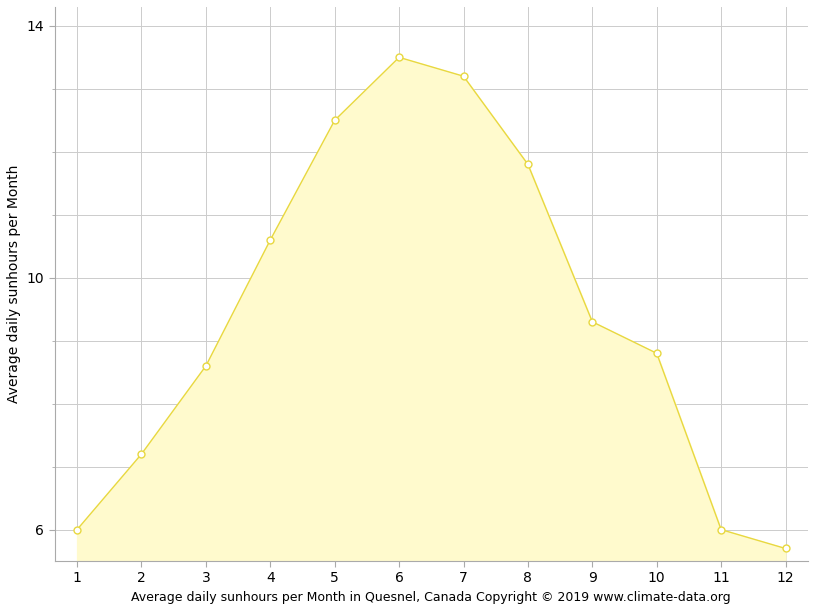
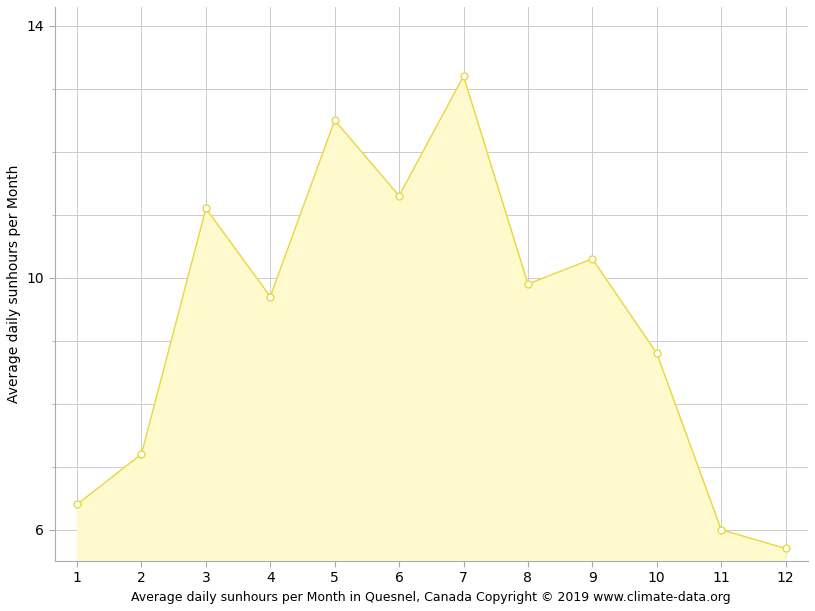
1: 6.0 -> 6.4
3: 8.6 -> 11.1
4: 10.6 -> 9.7
6: 13.5 -> 11.3
8: 11.8 -> 9.9
9: 9.3 -> 10.3
